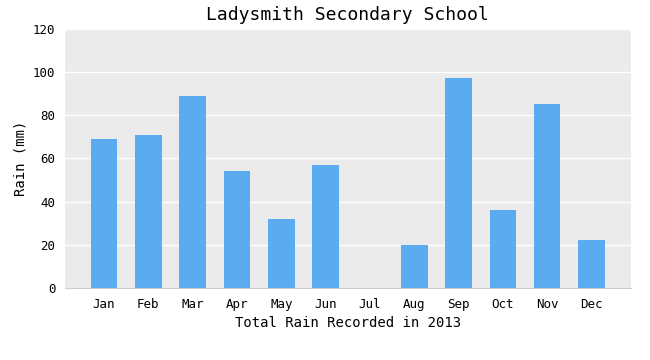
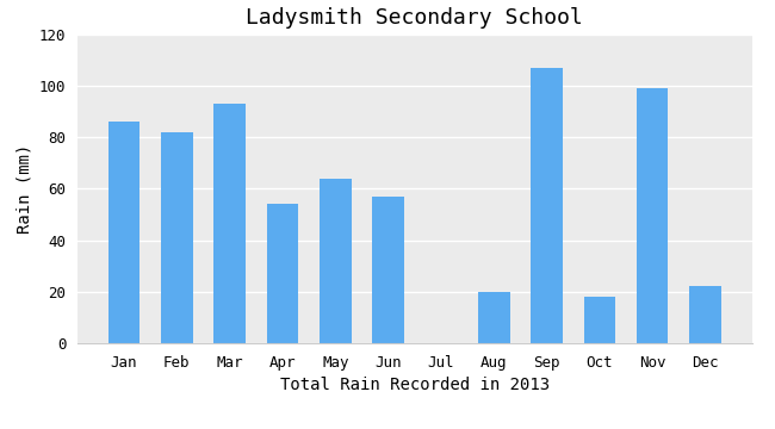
Jan: 69 -> 86
Feb: 71 -> 82
Mar: 89 -> 93
May: 32 -> 64
Sep: 97 -> 107
Oct: 36 -> 18
Nov: 85 -> 99
